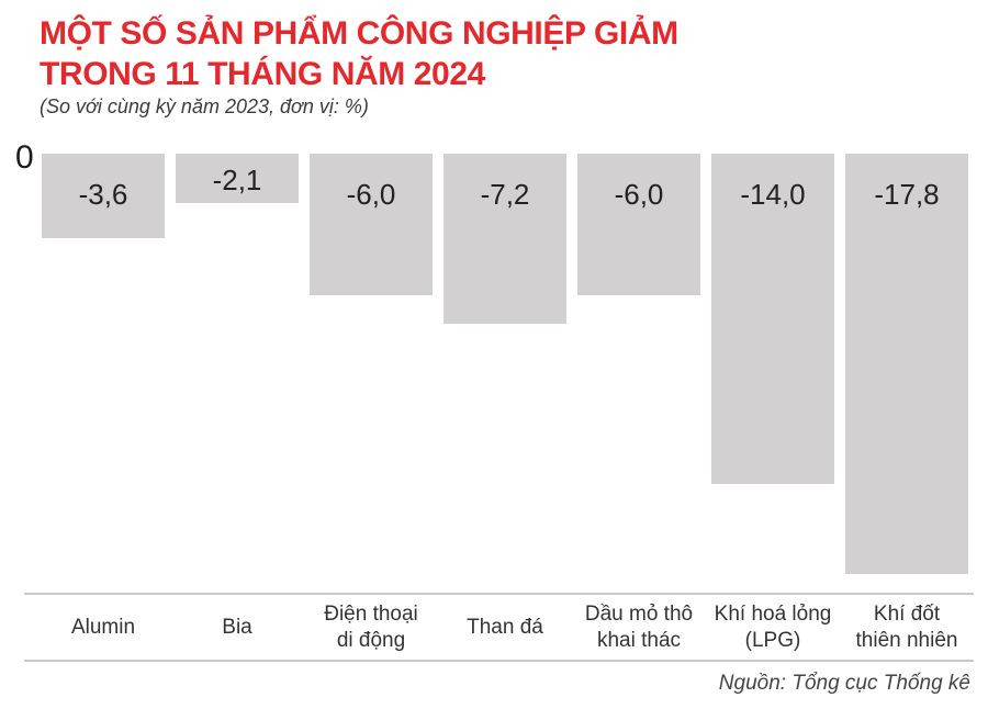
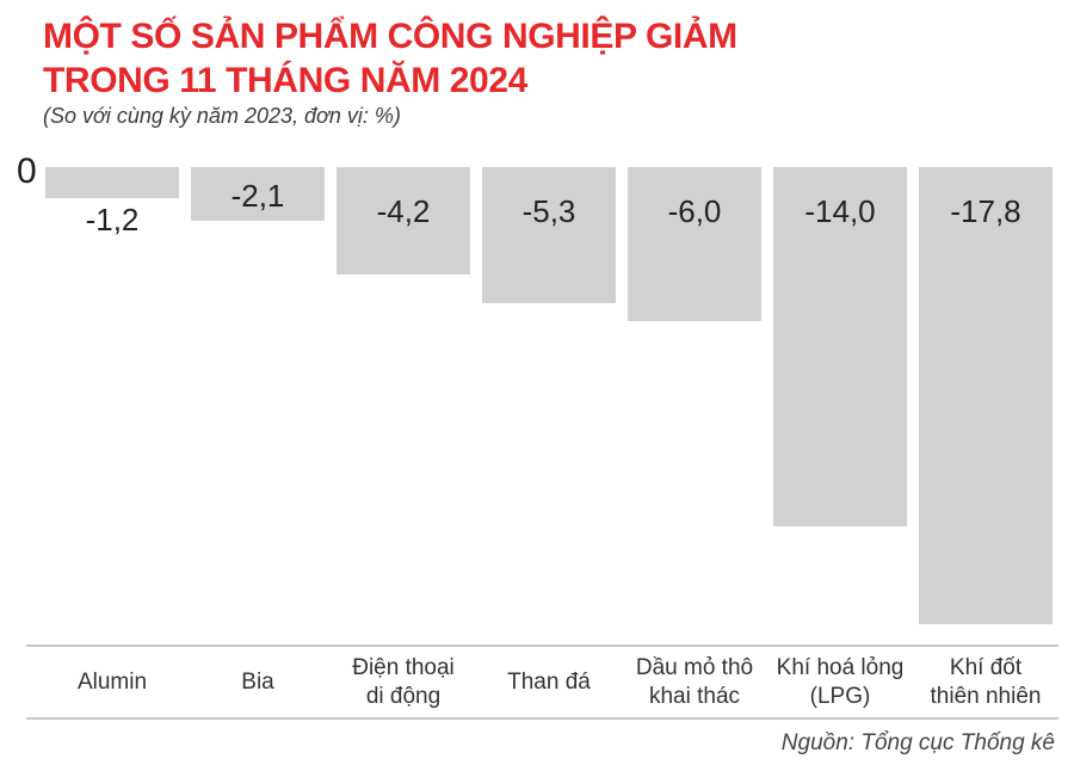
Alumin: -3,6 -> -1,2
Điện thoại di động: -6,0 -> -4,2
Than đá: -7,2 -> -5,3
